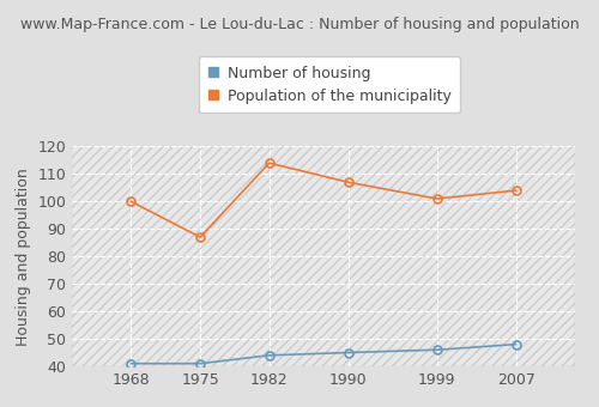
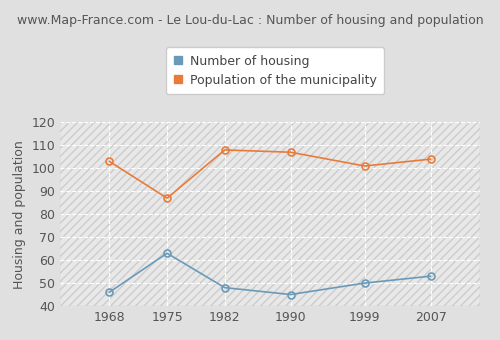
Number of housing/1968: 41 -> 46
Population of the municipality/1968: 100 -> 103
Number of housing/1975: 41 -> 63
Number of housing/1982: 44 -> 48
Population of the municipality/1982: 114 -> 108
Number of housing/1999: 46 -> 50
Number of housing/2007: 48 -> 53
